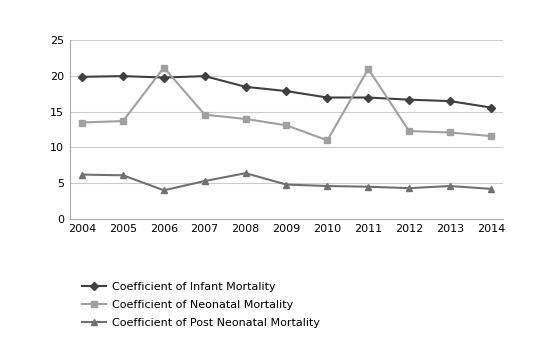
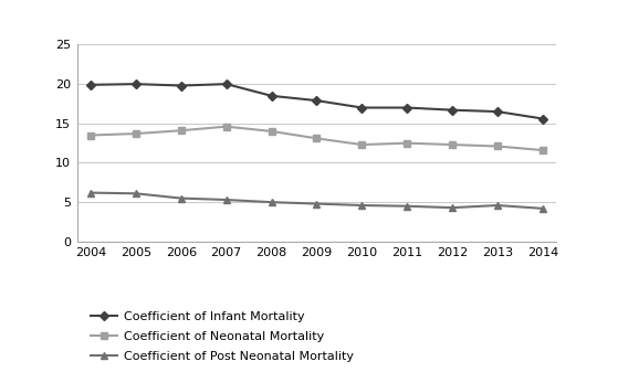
Coefficient of Neonatal Mortality/2006: 21.2 -> 14.1
Coefficient of Post Neonatal Mortality/2006: 4.0 -> 5.5
Coefficient of Post Neonatal Mortality/2008: 6.4 -> 5.0
Coefficient of Neonatal Mortality/2010: 11.0 -> 12.3
Coefficient of Neonatal Mortality/2011: 21.0 -> 12.5
